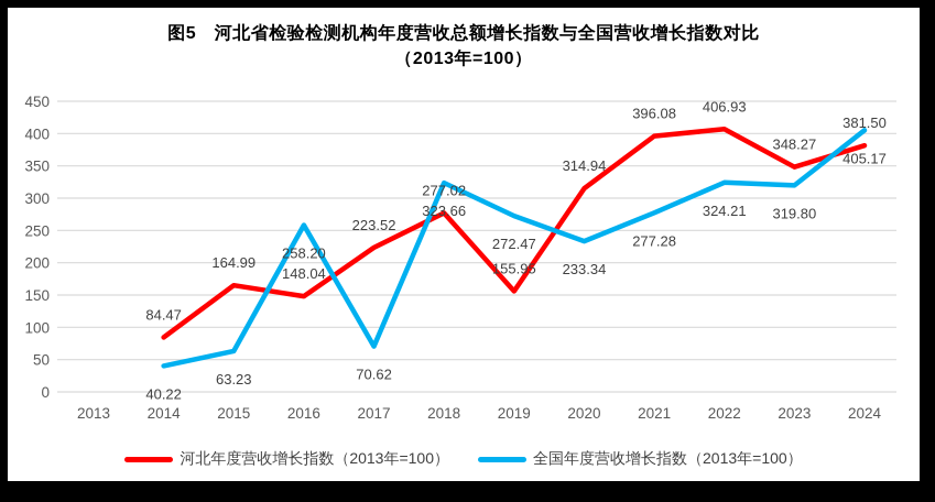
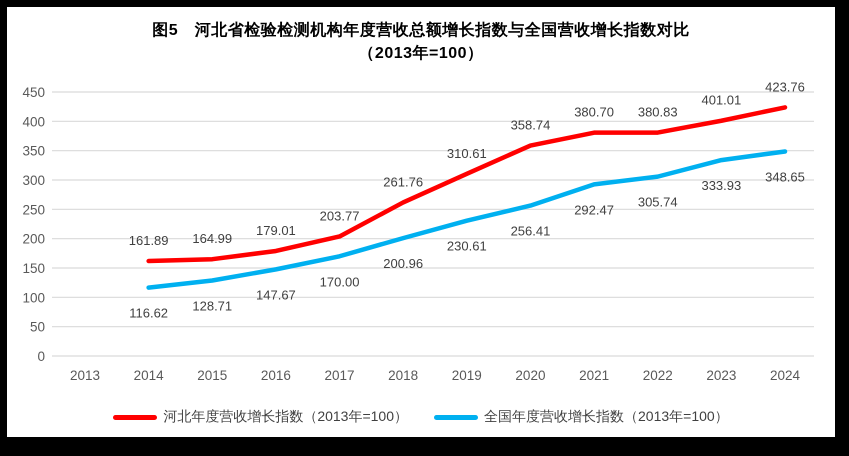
河北年度营收增长指数（2013年=100）/2014: 84.47 -> 161.89
全国年度营收增长指数（2013年=100）/2014: 40.22 -> 116.62
全国年度营收增长指数（2013年=100）/2015: 63.23 -> 128.71
河北年度营收增长指数（2013年=100）/2016: 148.04 -> 179.01
全国年度营收增长指数（2013年=100）/2016: 258.20 -> 147.67
河北年度营收增长指数（2013年=100）/2017: 223.52 -> 203.77
全国年度营收增长指数（2013年=100）/2017: 70.62 -> 170.00
河北年度营收增长指数（2013年=100）/2018: 277.02 -> 261.76
全国年度营收增长指数（2013年=100）/2018: 323.66 -> 200.96
河北年度营收增长指数（2013年=100）/2019: 155.95 -> 310.61
全国年度营收增长指数（2013年=100）/2019: 272.47 -> 230.61
河北年度营收增长指数（2013年=100）/2020: 314.94 -> 358.74
全国年度营收增长指数（2013年=100）/2020: 233.34 -> 256.41
河北年度营收增长指数（2013年=100）/2021: 396.08 -> 380.70
全国年度营收增长指数（2013年=100）/2021: 277.28 -> 292.47
河北年度营收增长指数（2013年=100）/2022: 406.93 -> 380.83
全国年度营收增长指数（2013年=100）/2022: 324.21 -> 305.74
河北年度营收增长指数（2013年=100）/2023: 348.27 -> 401.01
全国年度营收增长指数（2013年=100）/2023: 319.80 -> 333.93
河北年度营收增长指数（2013年=100）/2024: 381.50 -> 423.76
全国年度营收增长指数（2013年=100）/2024: 405.17 -> 348.65
